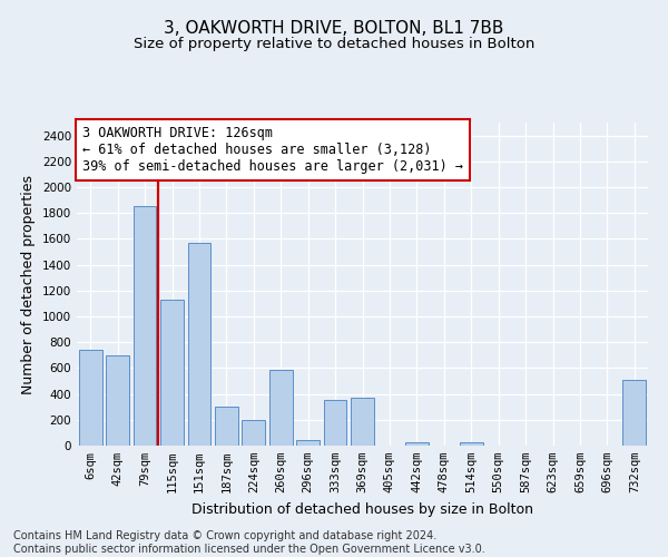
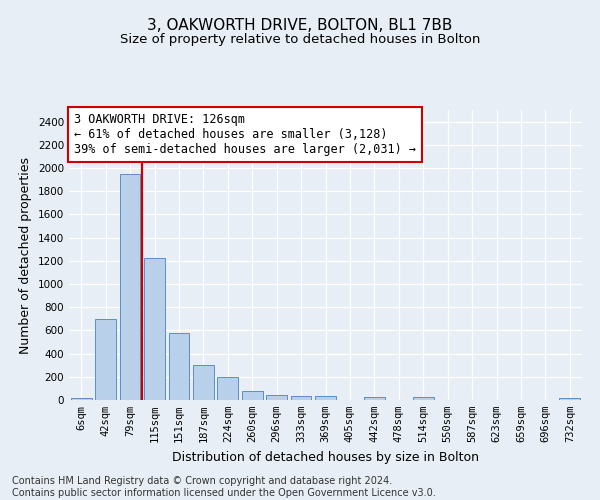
6sqm: 740 -> 20
79sqm: 1850 -> 1950
115sqm: 1130 -> 1220
151sqm: 1570 -> 580
260sqm: 590 -> 80
333sqm: 350 -> 40
369sqm: 370 -> 40
732sqm: 510 -> 20
